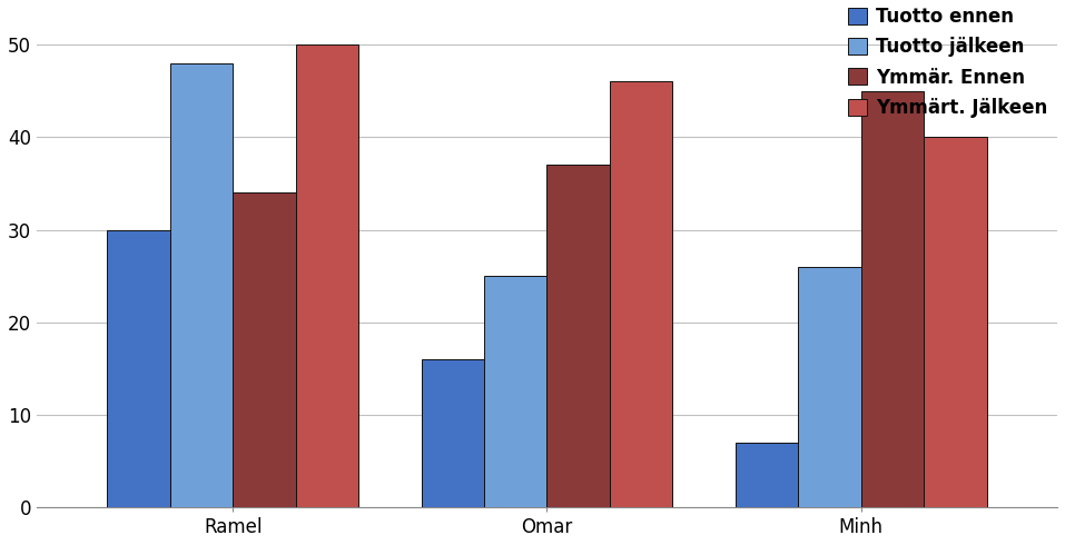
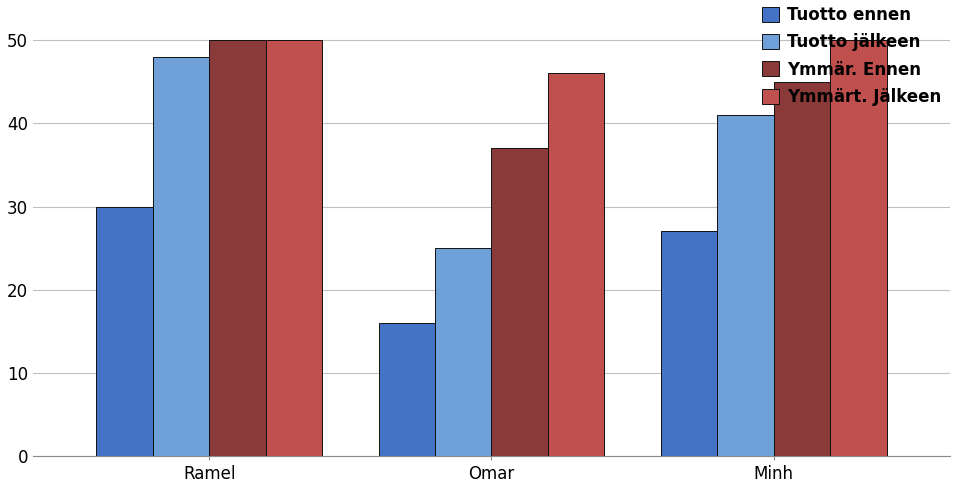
Ymmär. Ennen/Ramel: 34 -> 50
Tuotto ennen/Minh: 7 -> 27
Tuotto jälkeen/Minh: 26 -> 41
Ymmärt. Jälkeen/Minh: 40 -> 50
